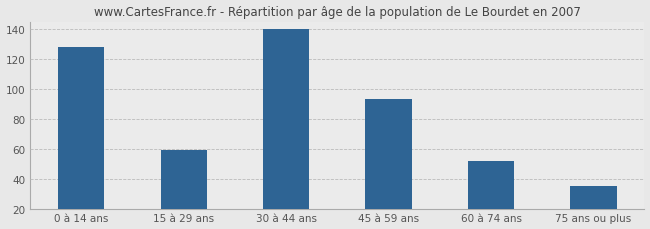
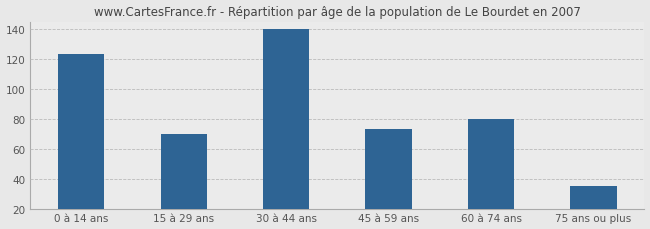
0 à 14 ans: 128 -> 123
15 à 29 ans: 59 -> 70
45 à 59 ans: 93 -> 73
60 à 74 ans: 52 -> 80
